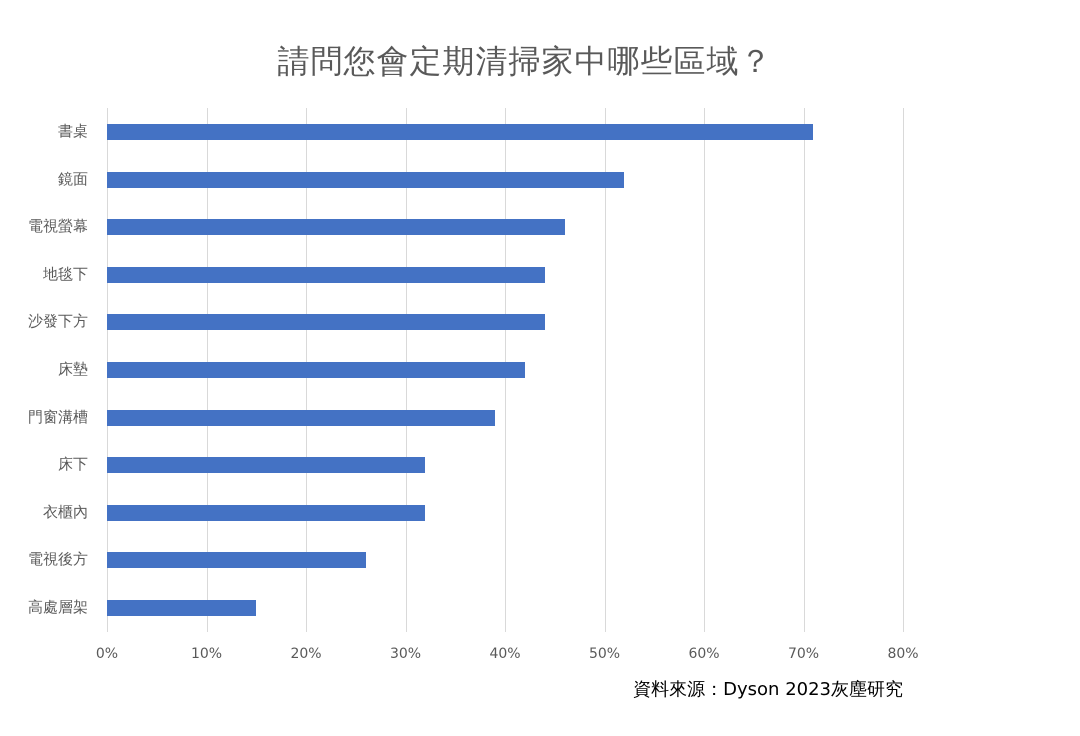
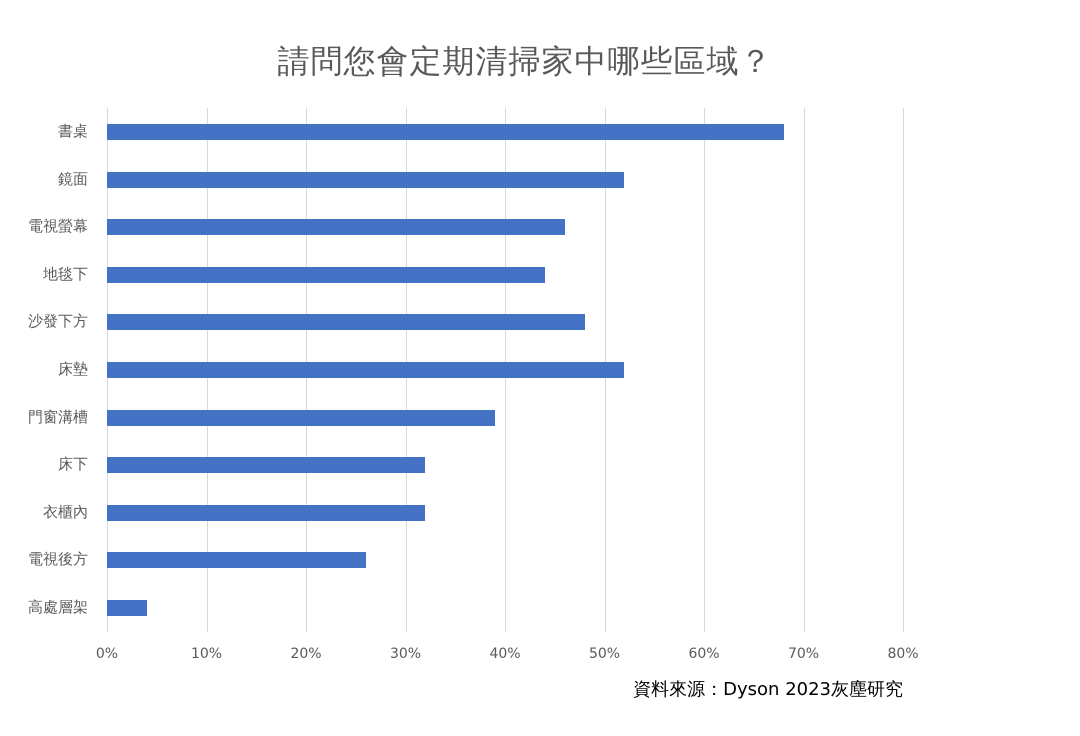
書桌: 71% -> 68%
沙發下方: 44% -> 48%
床墊: 42% -> 52%
高處層架: 15% -> 4%
